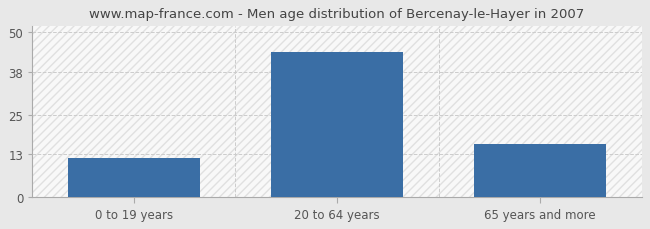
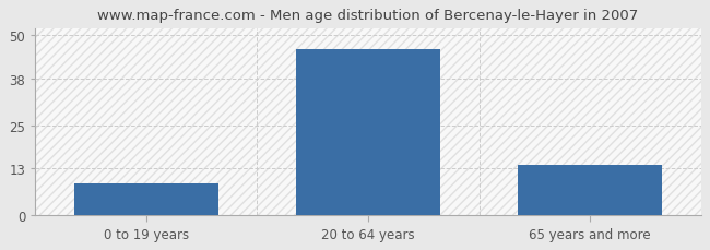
0 to 19 years: 12 -> 9
20 to 64 years: 44 -> 46
65 years and more: 16 -> 14
